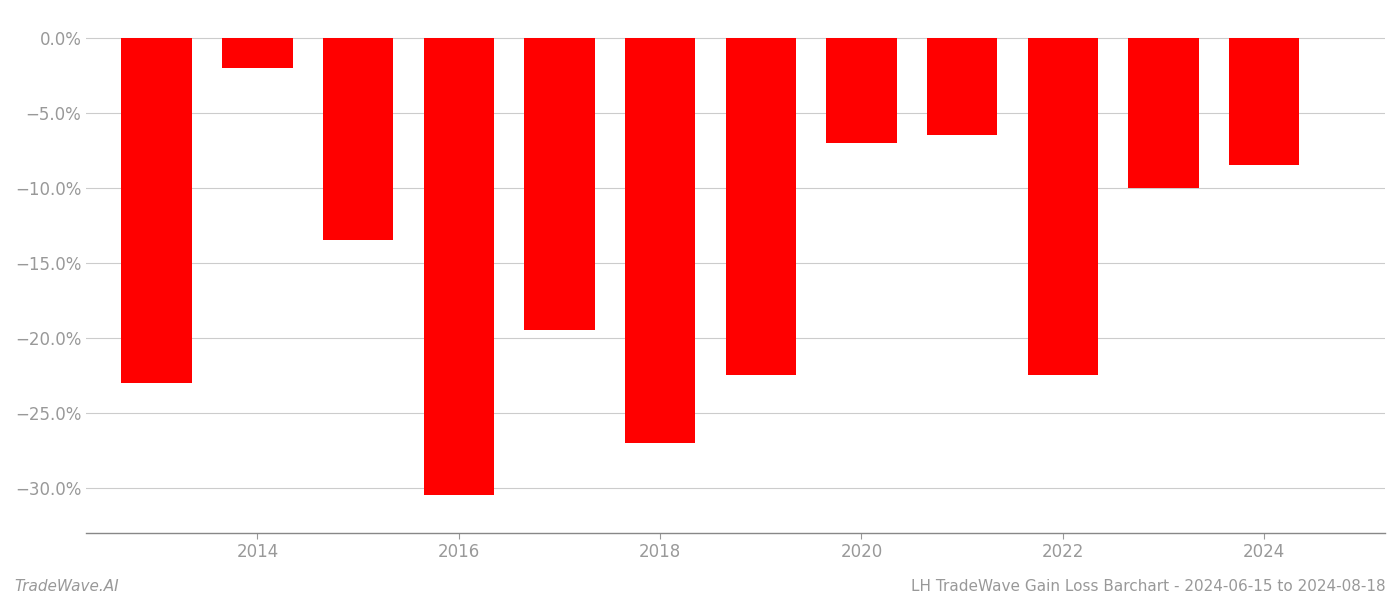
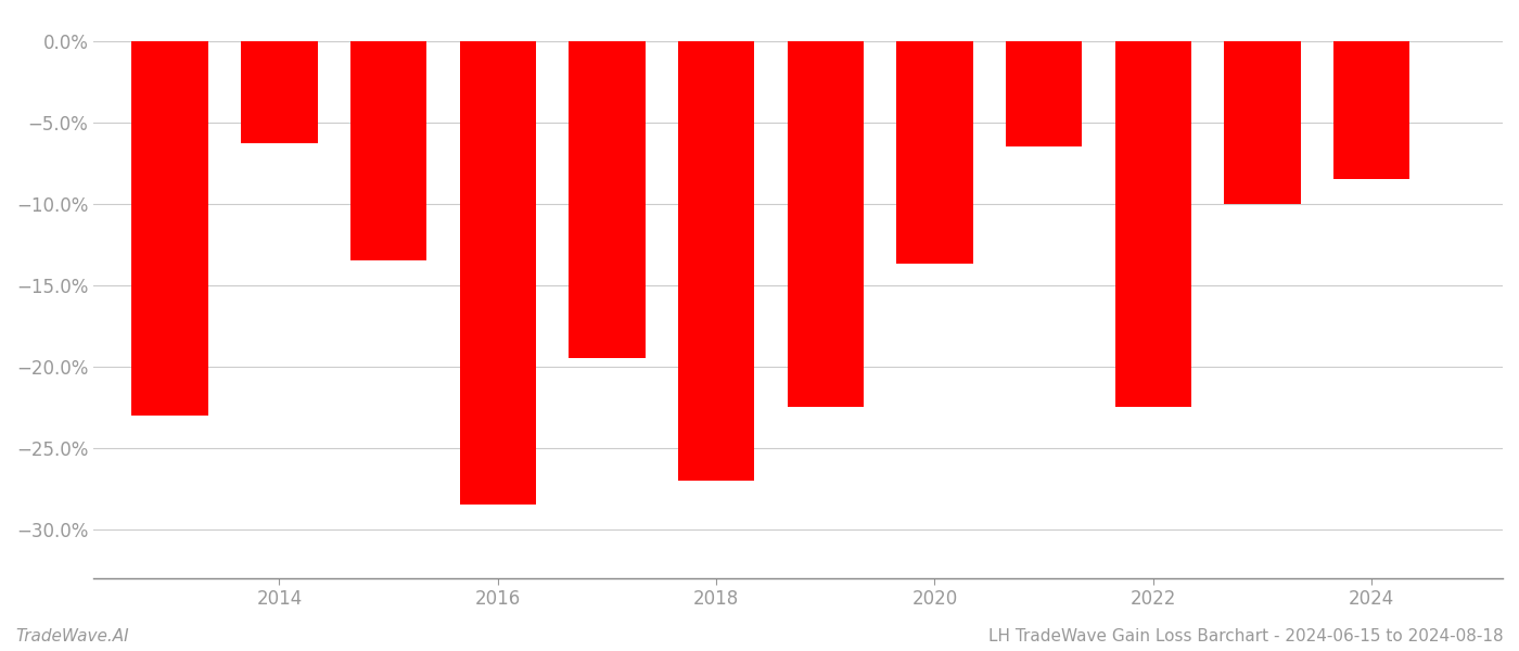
2014: -2.0% -> -6.3%
2016: -30.5% -> -28.5%
2020: -7.0% -> -13.7%
